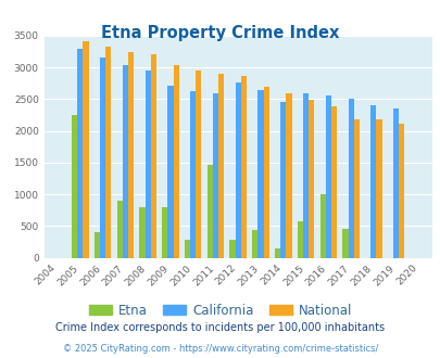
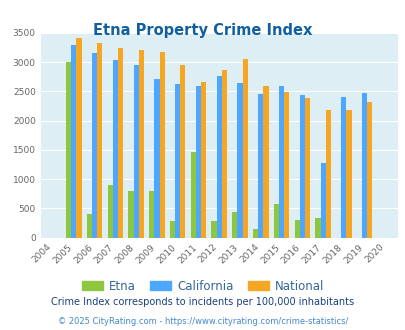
Etna/2005: 2250 -> 3000
National/2009: 3040 -> 3180
National/2011: 2900 -> 2660
National/2013: 2700 -> 3060
Etna/2016: 1000 -> 300
California/2016: 2560 -> 2440
Etna/2017: 450 -> 340
California/2017: 2500 -> 1280
California/2019: 2360 -> 2480
National/2019: 2110 -> 2320
